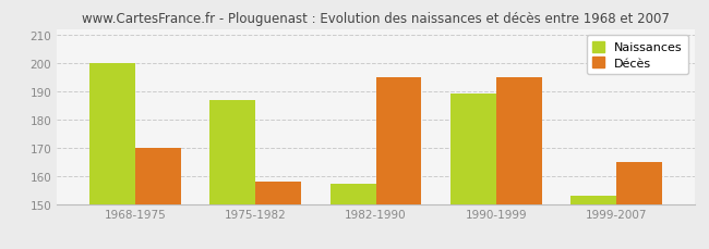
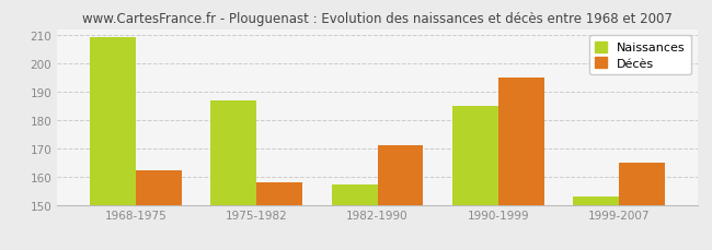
Naissances/1968-1975: 200 -> 209
Décès/1968-1975: 170 -> 162
Décès/1982-1990: 195 -> 171
Naissances/1990-1999: 189 -> 185
